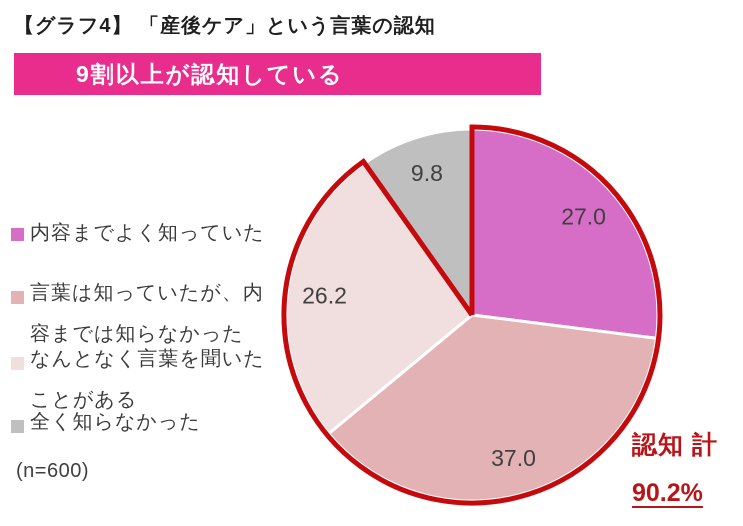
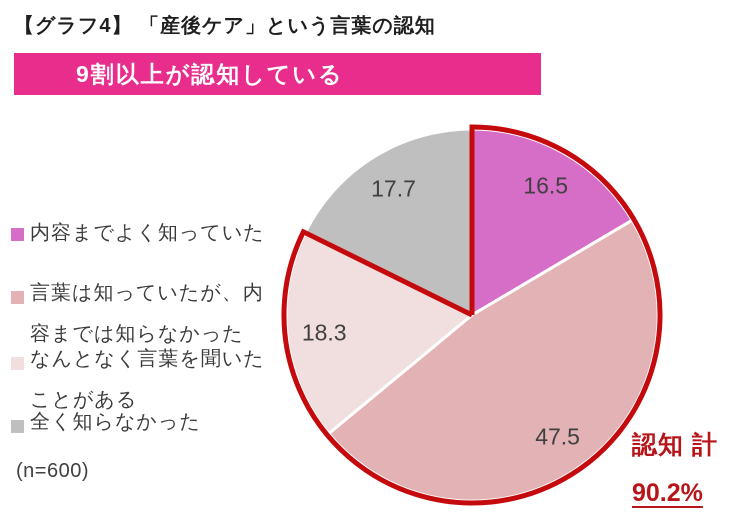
内容までよく知っていた: 27.0 -> 16.5
言葉は知っていたが、内容までは知らなかった: 37.0 -> 47.5
なんとなく言葉を聞いたことがある: 26.2 -> 18.3
全く知らなかった: 9.8 -> 17.7
